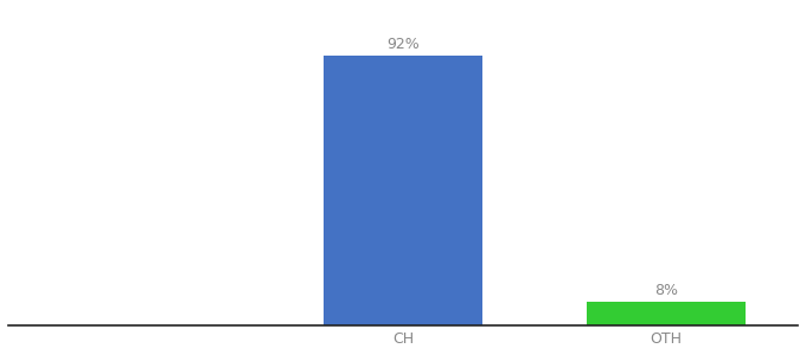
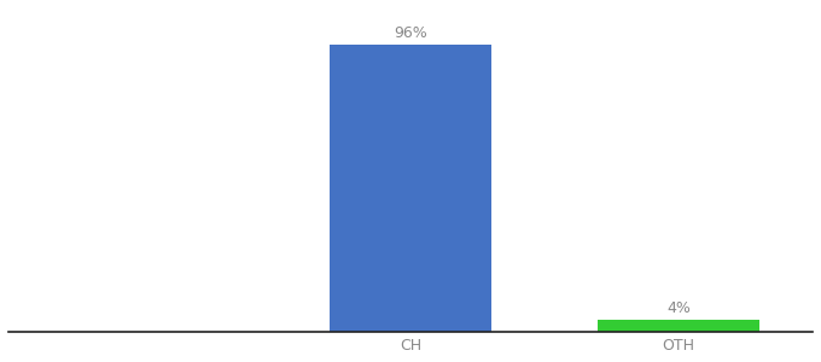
CH: 92% -> 96%
OTH: 8% -> 4%
